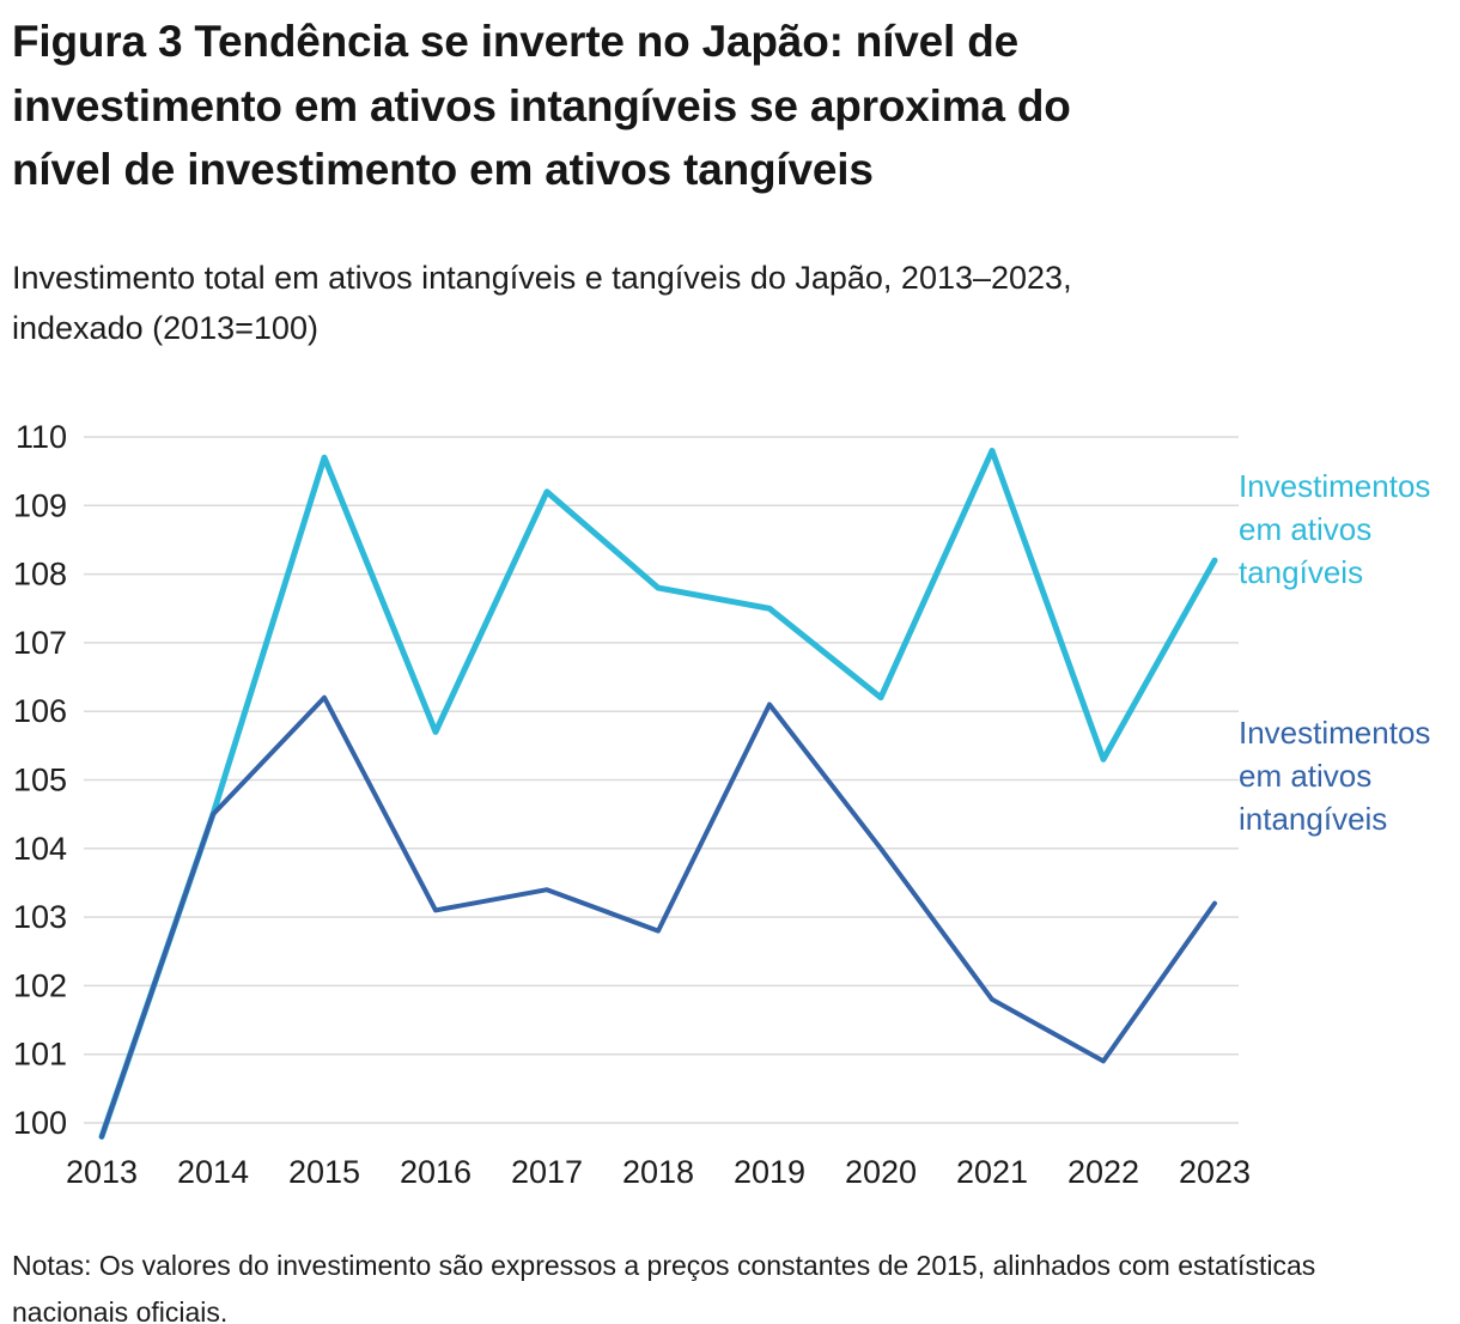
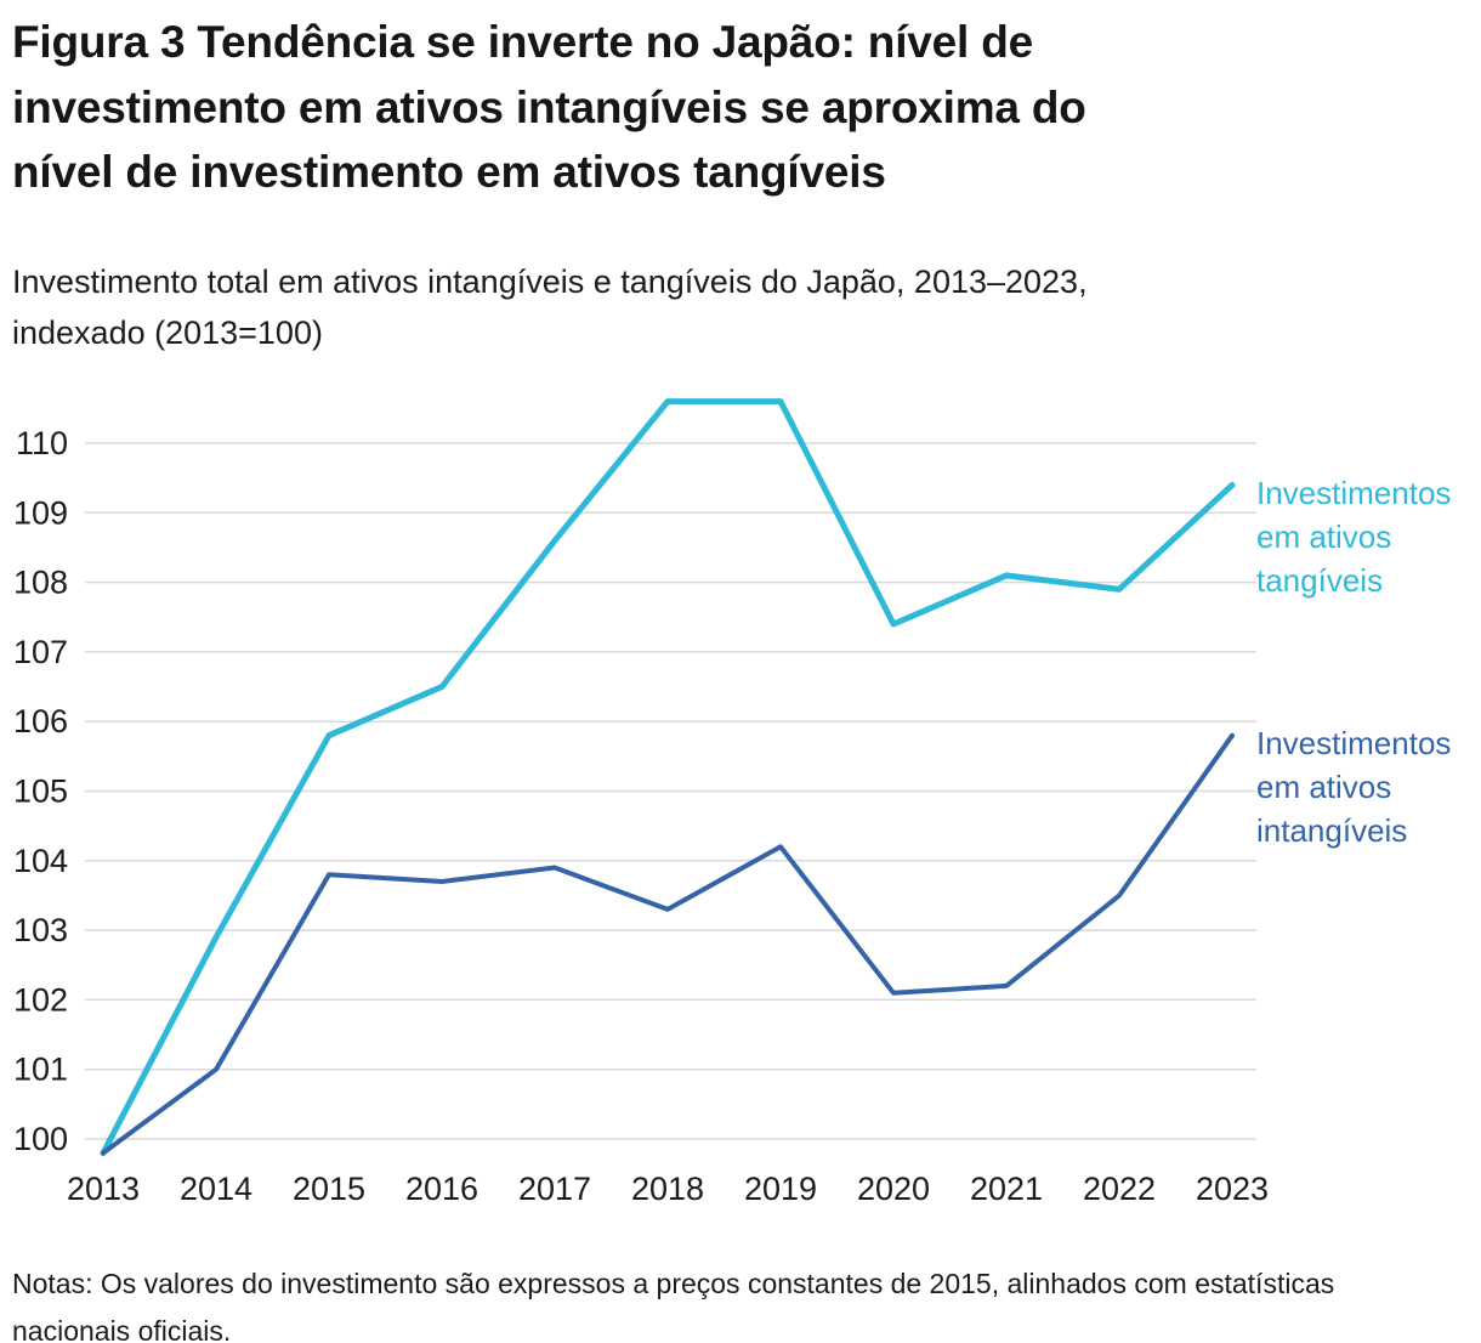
Investimentos em ativos tangíveis/2014: 104.5 -> 102.9
Investimentos em ativos intangíveis/2014: 104.5 -> 101.0
Investimentos em ativos tangíveis/2015: 109.7 -> 105.8
Investimentos em ativos intangíveis/2015: 106.2 -> 103.8
Investimentos em ativos tangíveis/2016: 105.7 -> 106.5
Investimentos em ativos intangíveis/2016: 103.1 -> 103.7
Investimentos em ativos tangíveis/2017: 109.2 -> 108.6
Investimentos em ativos intangíveis/2017: 103.4 -> 103.9
Investimentos em ativos tangíveis/2018: 107.8 -> 110.6
Investimentos em ativos intangíveis/2018: 102.8 -> 103.3
Investimentos em ativos tangíveis/2019: 107.5 -> 110.6
Investimentos em ativos intangíveis/2019: 106.1 -> 104.2
Investimentos em ativos tangíveis/2020: 106.2 -> 107.4
Investimentos em ativos intangíveis/2020: 104.0 -> 102.1
Investimentos em ativos tangíveis/2021: 109.8 -> 108.1
Investimentos em ativos intangíveis/2021: 101.8 -> 102.2
Investimentos em ativos tangíveis/2022: 105.3 -> 107.9
Investimentos em ativos intangíveis/2022: 100.9 -> 103.5
Investimentos em ativos tangíveis/2023: 108.2 -> 109.4
Investimentos em ativos intangíveis/2023: 103.2 -> 105.8
